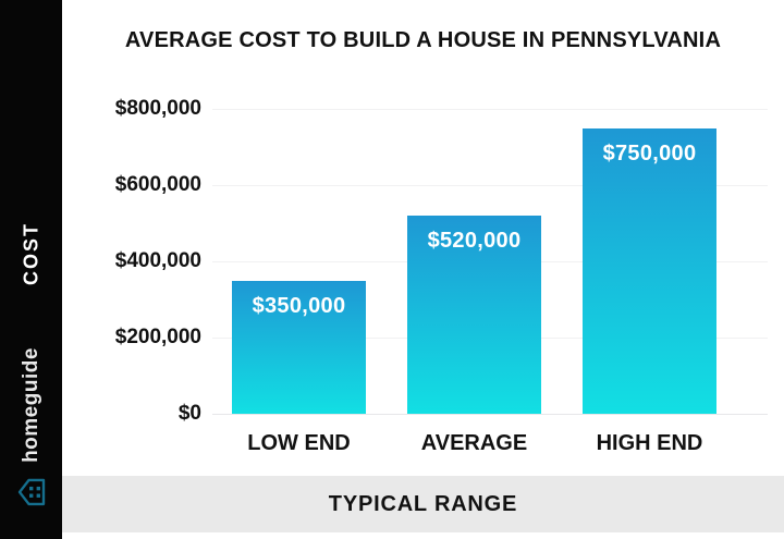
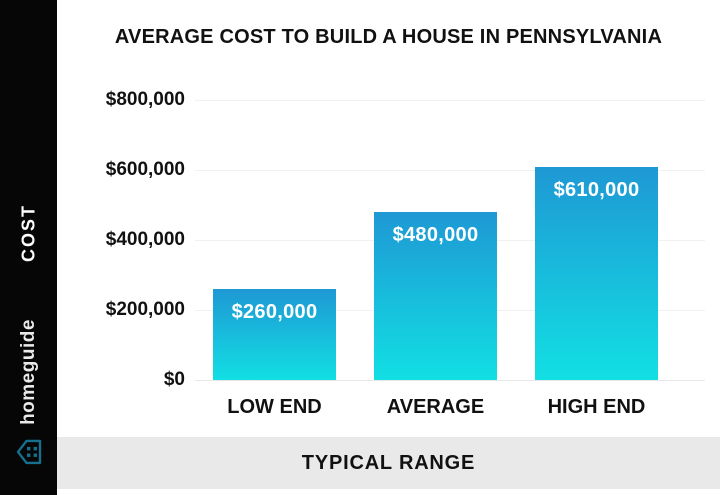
LOW END: $350,000 -> $260,000
AVERAGE: $520,000 -> $480,000
HIGH END: $750,000 -> $610,000
